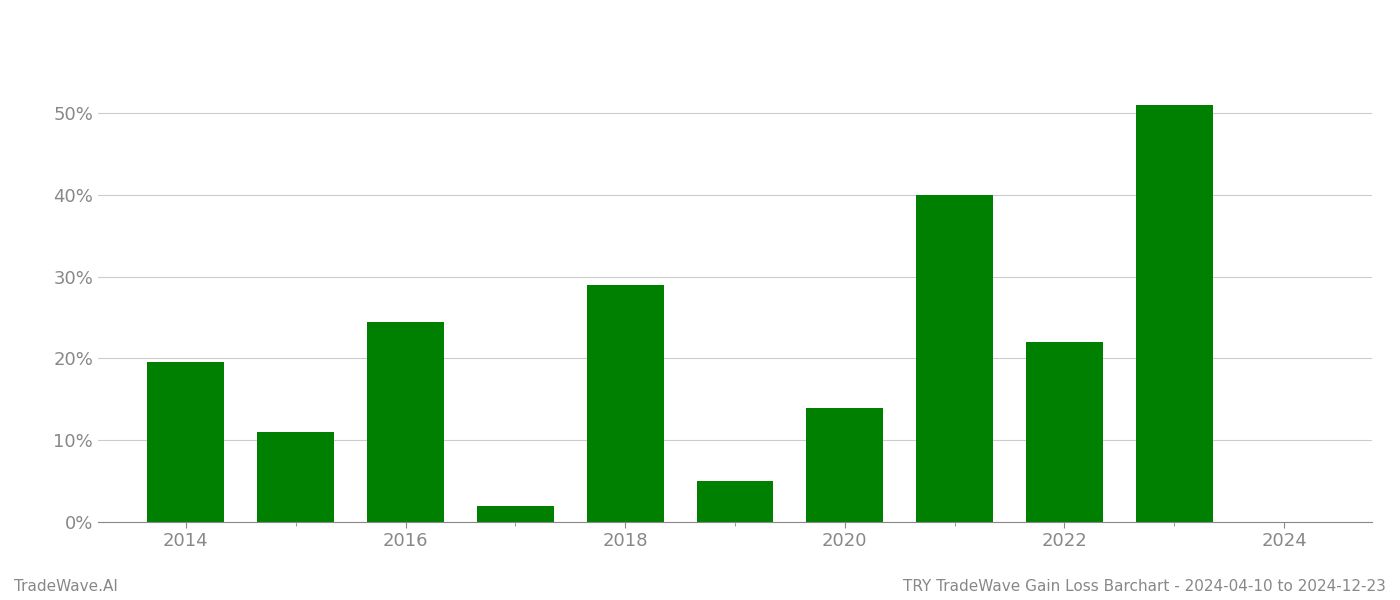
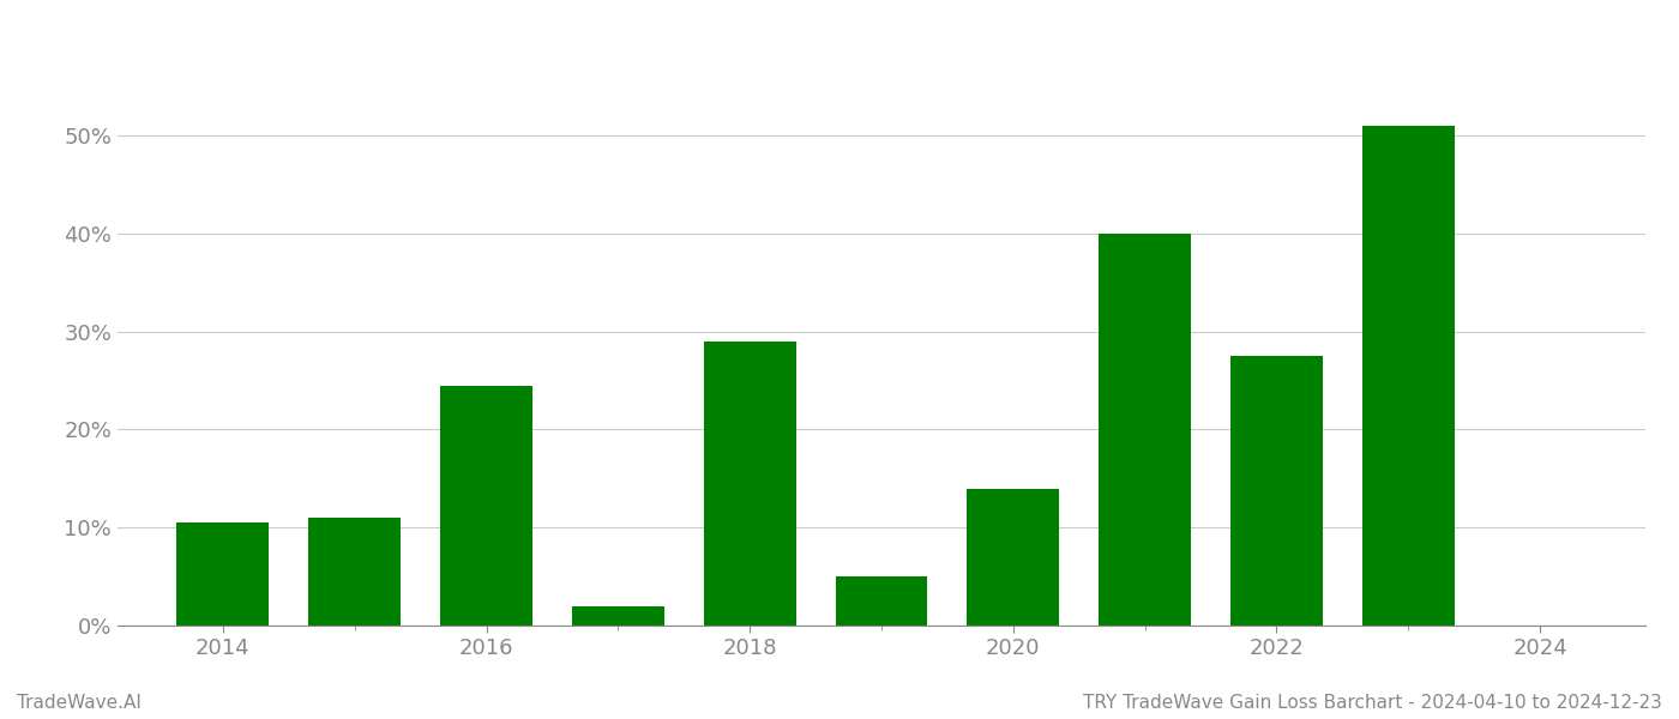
2014: 19.6% -> 10.5%
2022: 22.0% -> 27.5%
